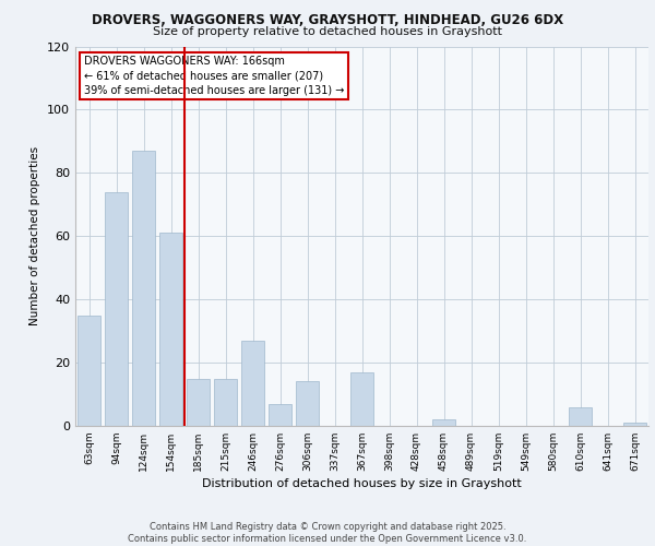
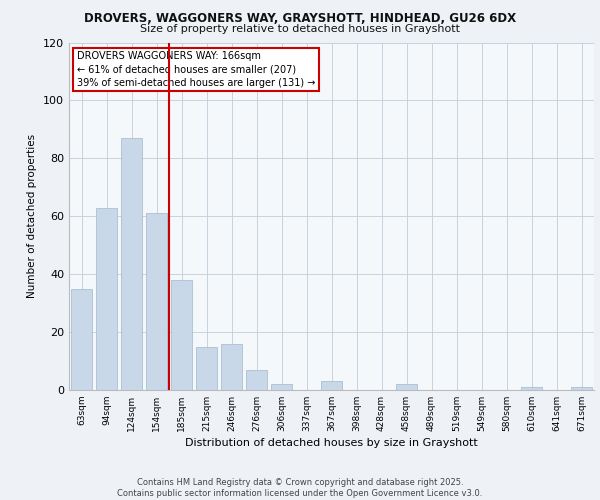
94sqm: 74 -> 63
185sqm: 15 -> 38
246sqm: 27 -> 16
306sqm: 14 -> 2
367sqm: 17 -> 3
610sqm: 6 -> 1
